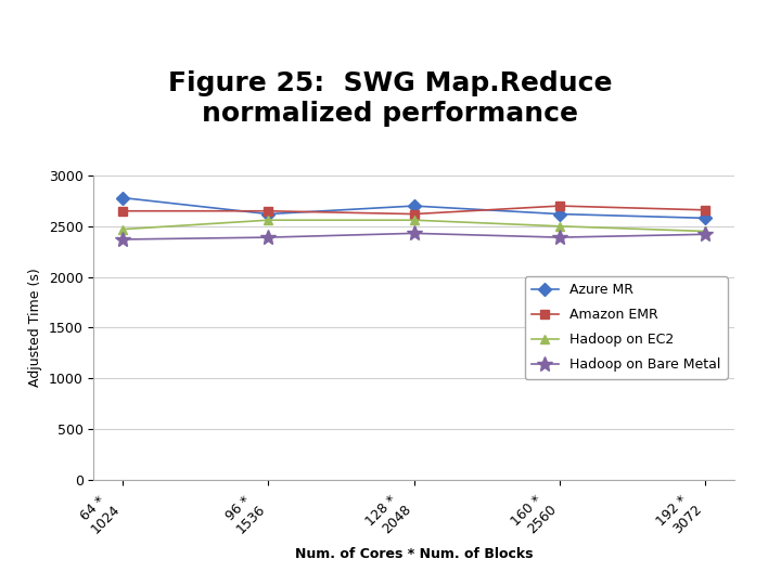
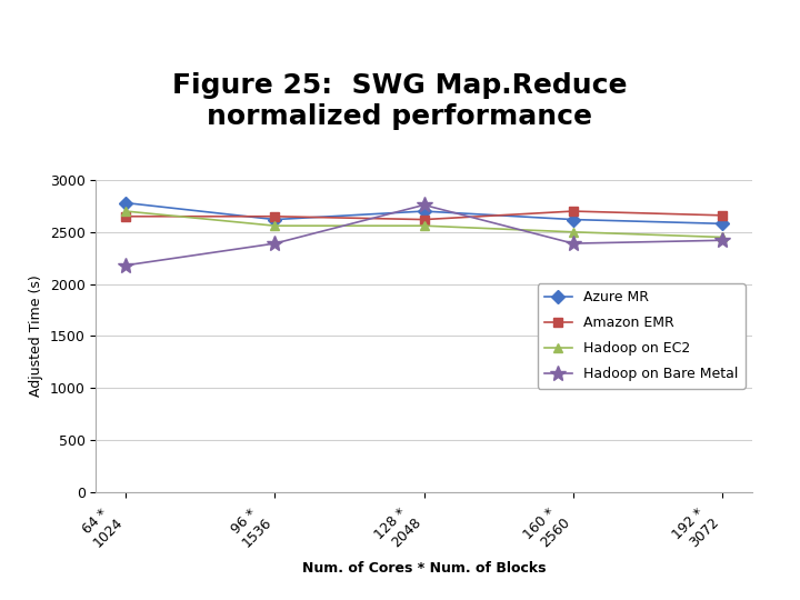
Hadoop on EC2/64 * 1024: 2470 -> 2700
Hadoop on Bare Metal/64 * 1024: 2370 -> 2180
Hadoop on Bare Metal/128 * 2048: 2430 -> 2760
